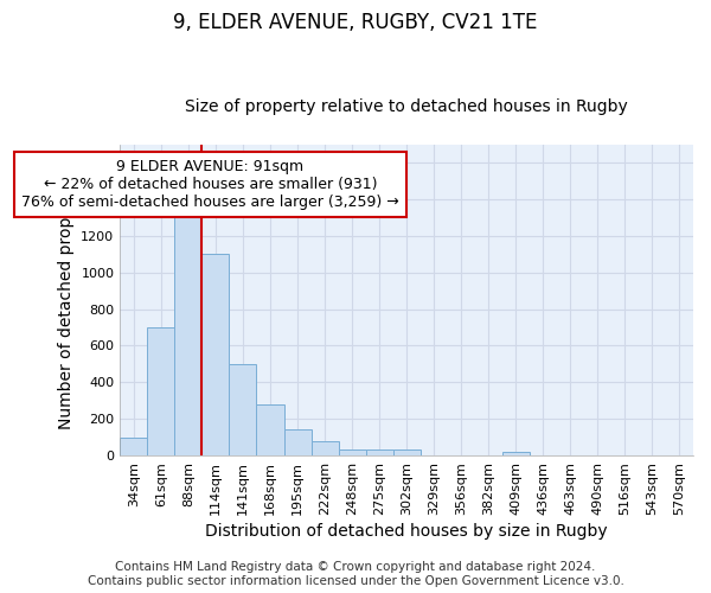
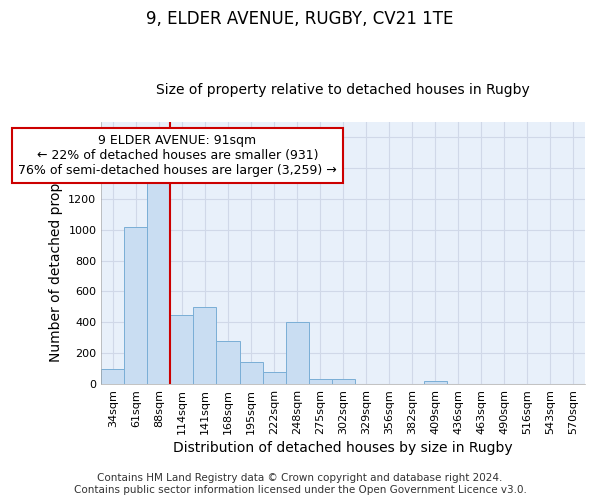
61sqm: 700 -> 1020
114sqm: 1100 -> 450
248sqm: 40 -> 400
